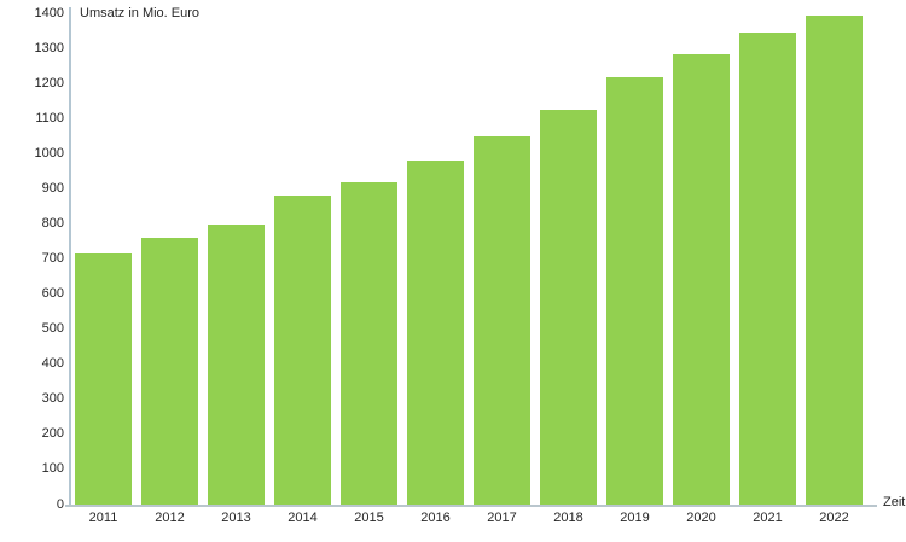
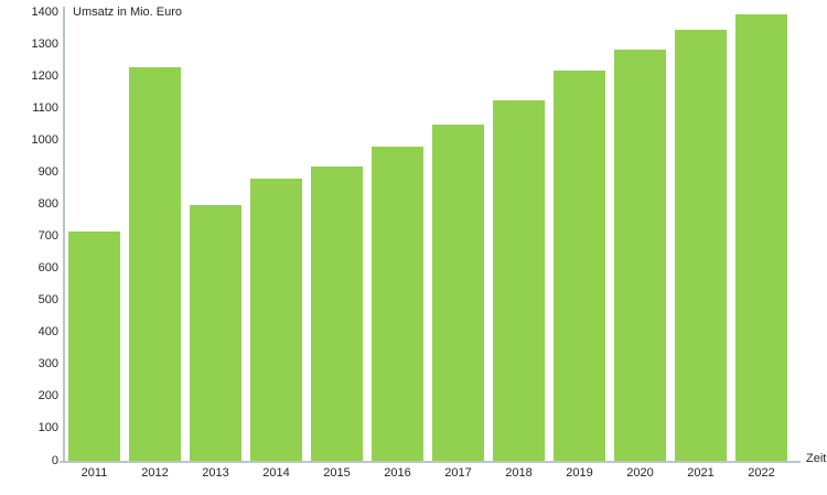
2012: 760 -> 1230
